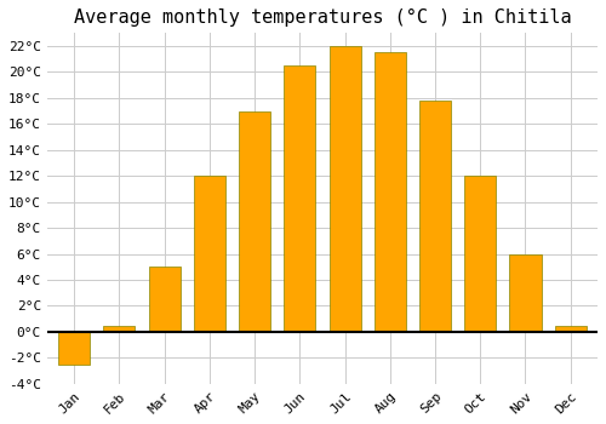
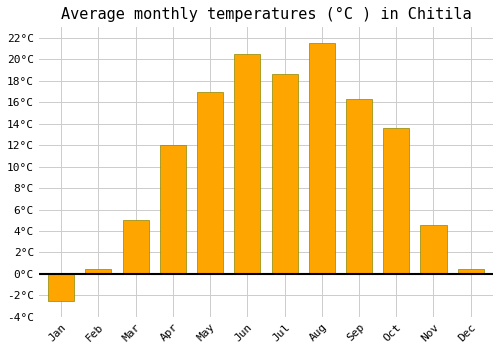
Jul: 22.0°C -> 18.6°C
Sep: 17.8°C -> 16.3°C
Oct: 12.0°C -> 13.6°C
Nov: 6.0°C -> 4.6°C
